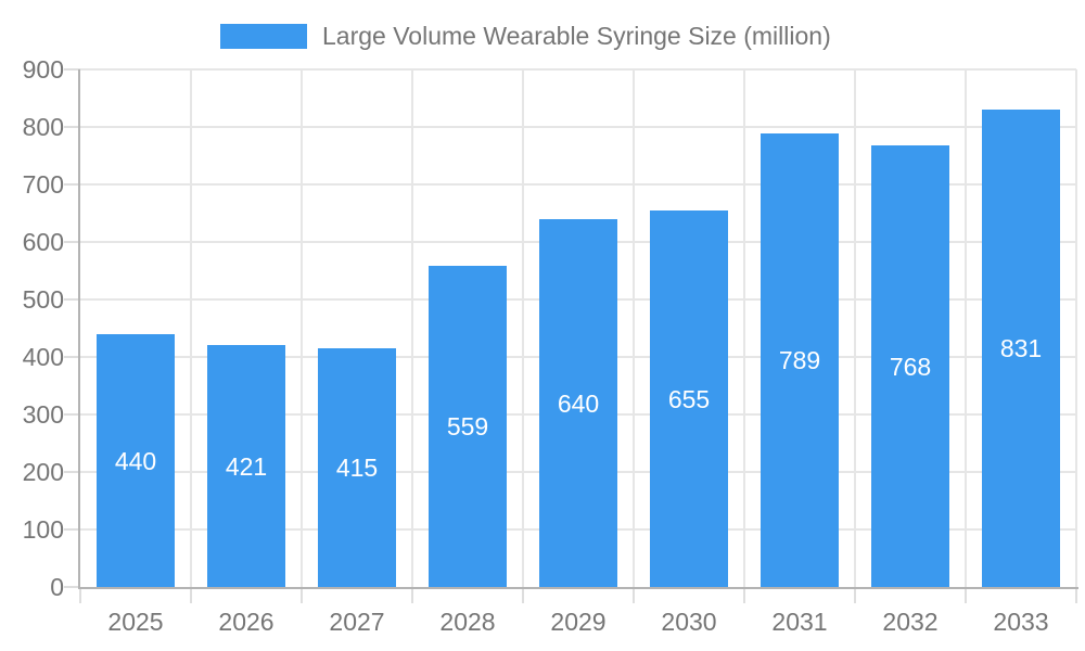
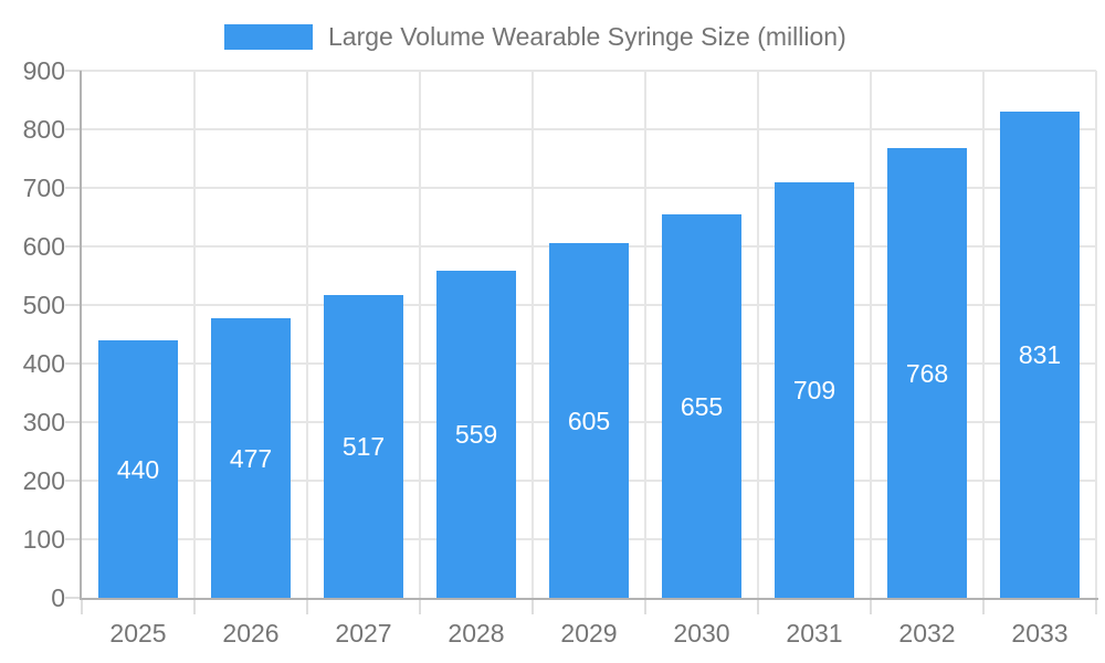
2026: 421 -> 477
2027: 415 -> 517
2029: 640 -> 605
2031: 789 -> 709
